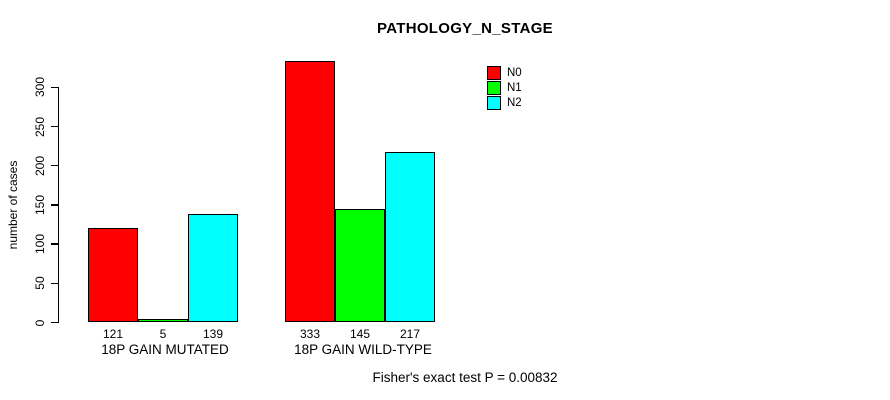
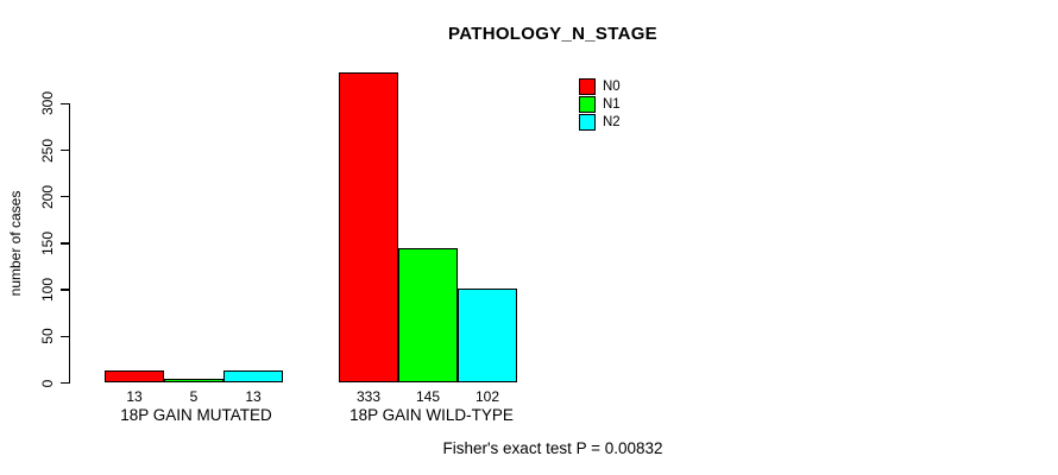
N0/18P GAIN MUTATED: 121 -> 13
N2/18P GAIN MUTATED: 139 -> 13
N2/18P GAIN WILD-TYPE: 217 -> 102
